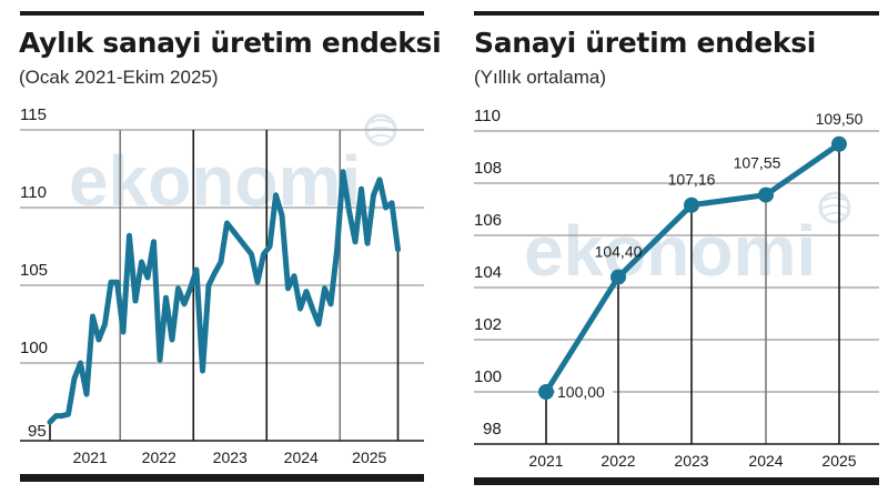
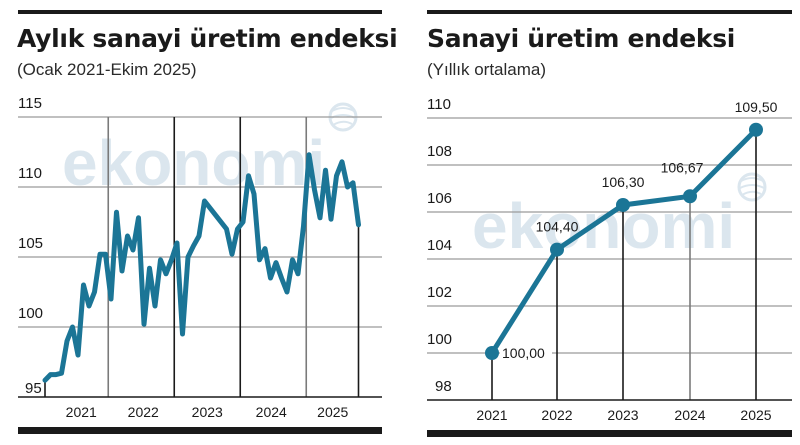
Sanayi üretim endeksi/2023: 107,16 -> 106,30
Sanayi üretim endeksi/2024: 107,55 -> 106,67
